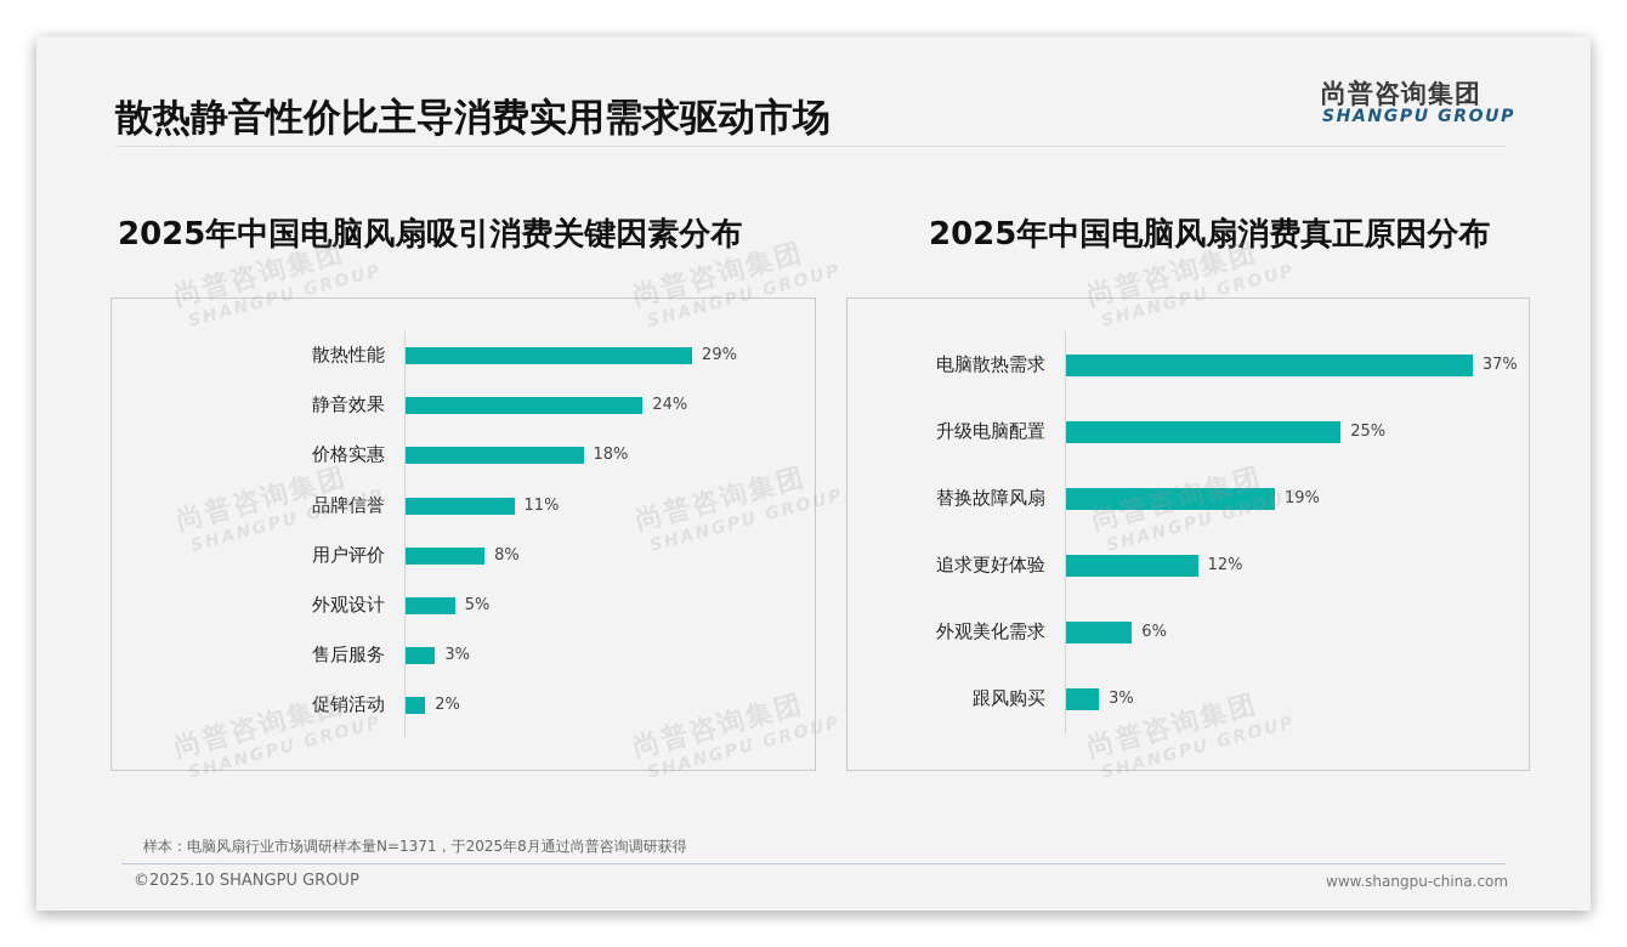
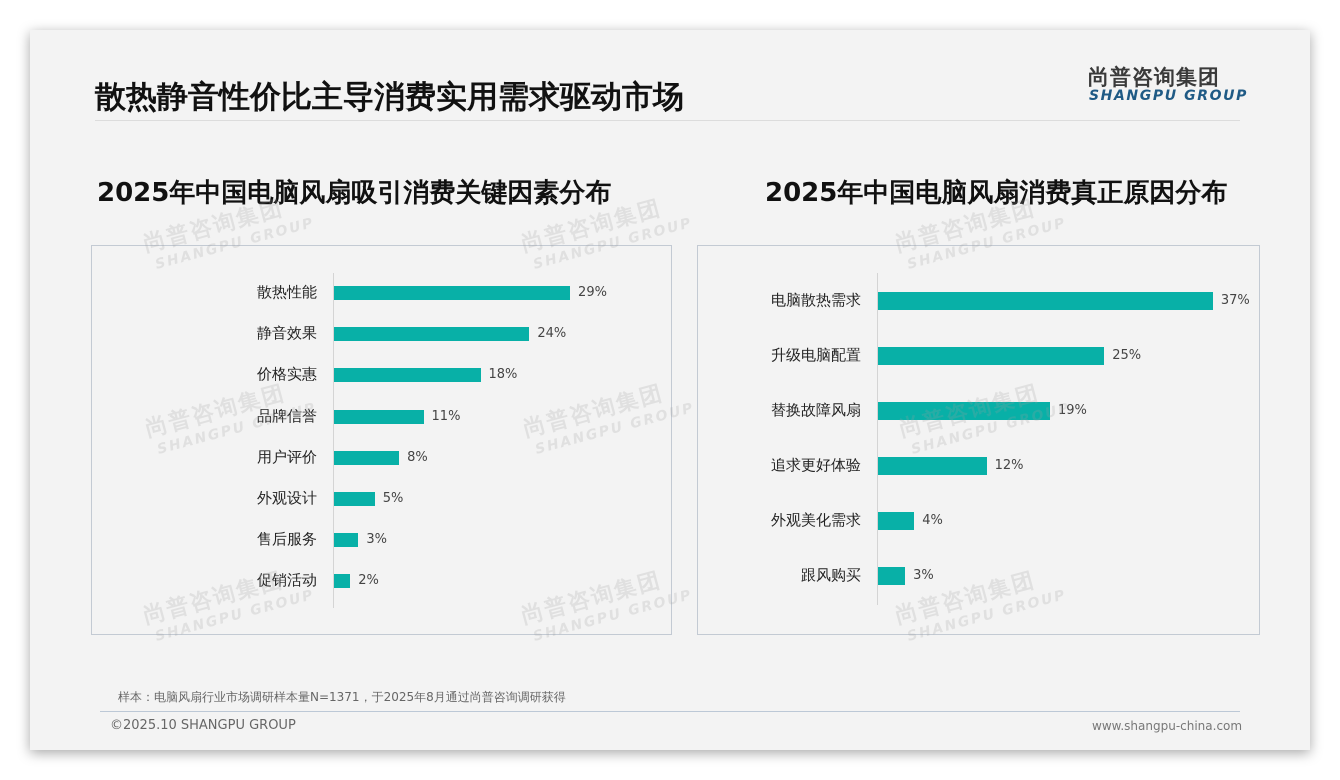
2025年中国电脑风扇消费真正原因分布/外观美化需求: 6% -> 4%
